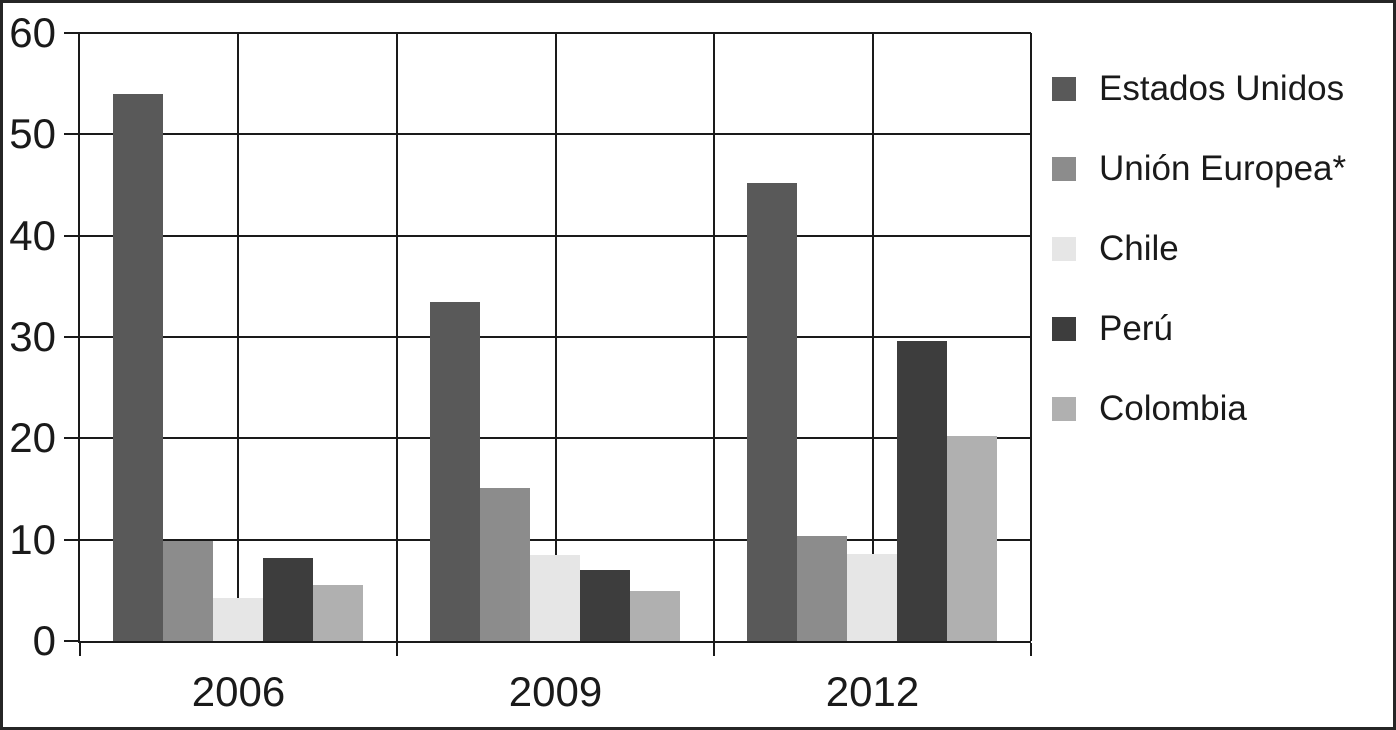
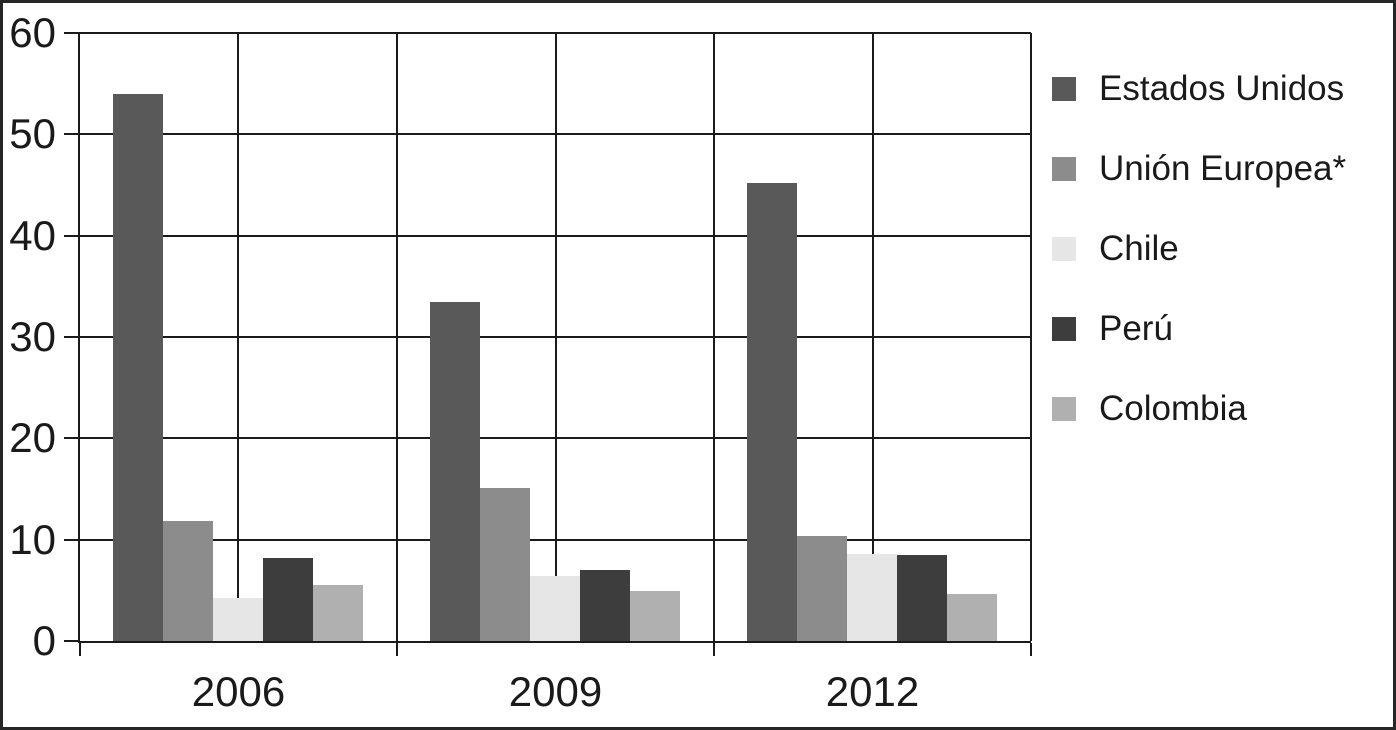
Unión Europea*/2006: 9.9 -> 11.8
Chile/2009: 8.5 -> 6.4
Perú/2012: 29.6 -> 8.5
Colombia/2012: 20.2 -> 4.6
